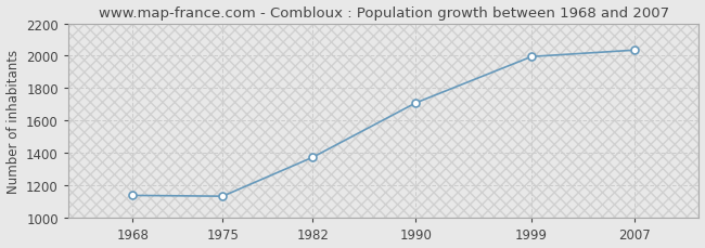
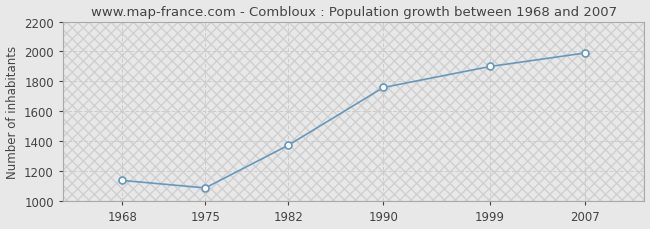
1975: 1140 -> 1090
1990: 1710 -> 1760
1999: 2000 -> 1900
2007: 2040 -> 1990
